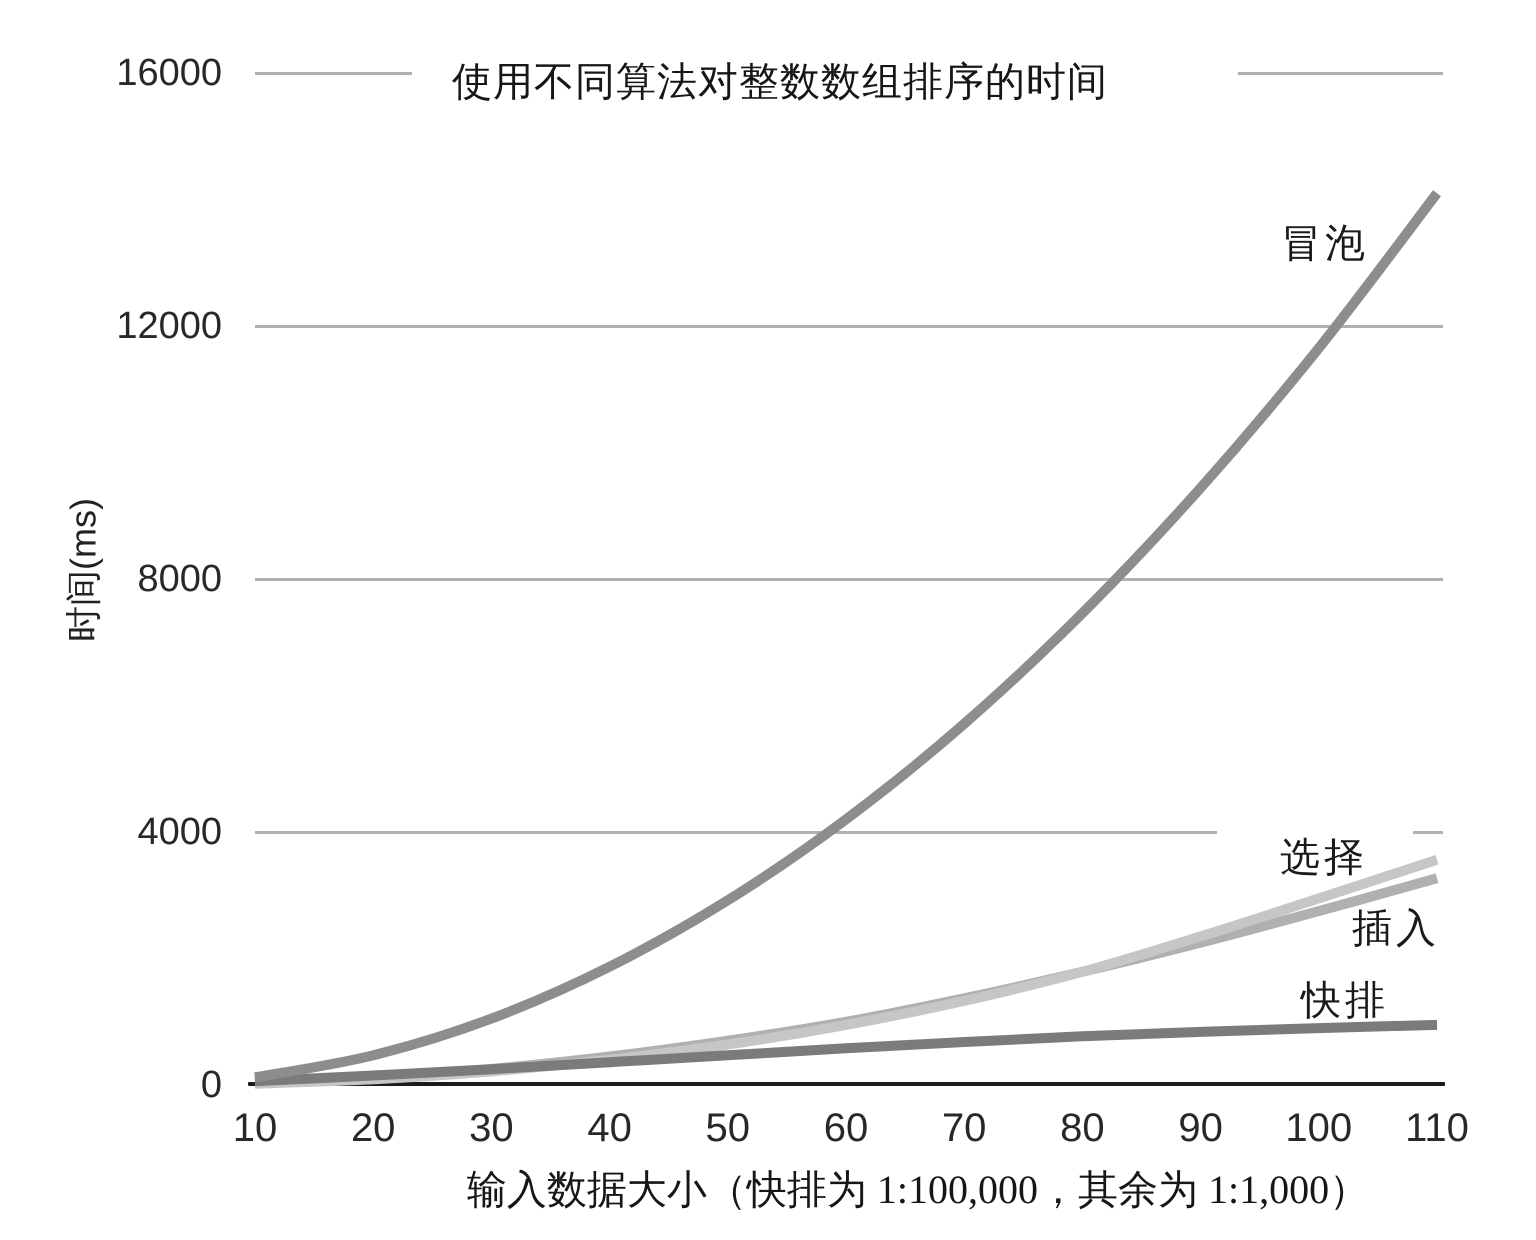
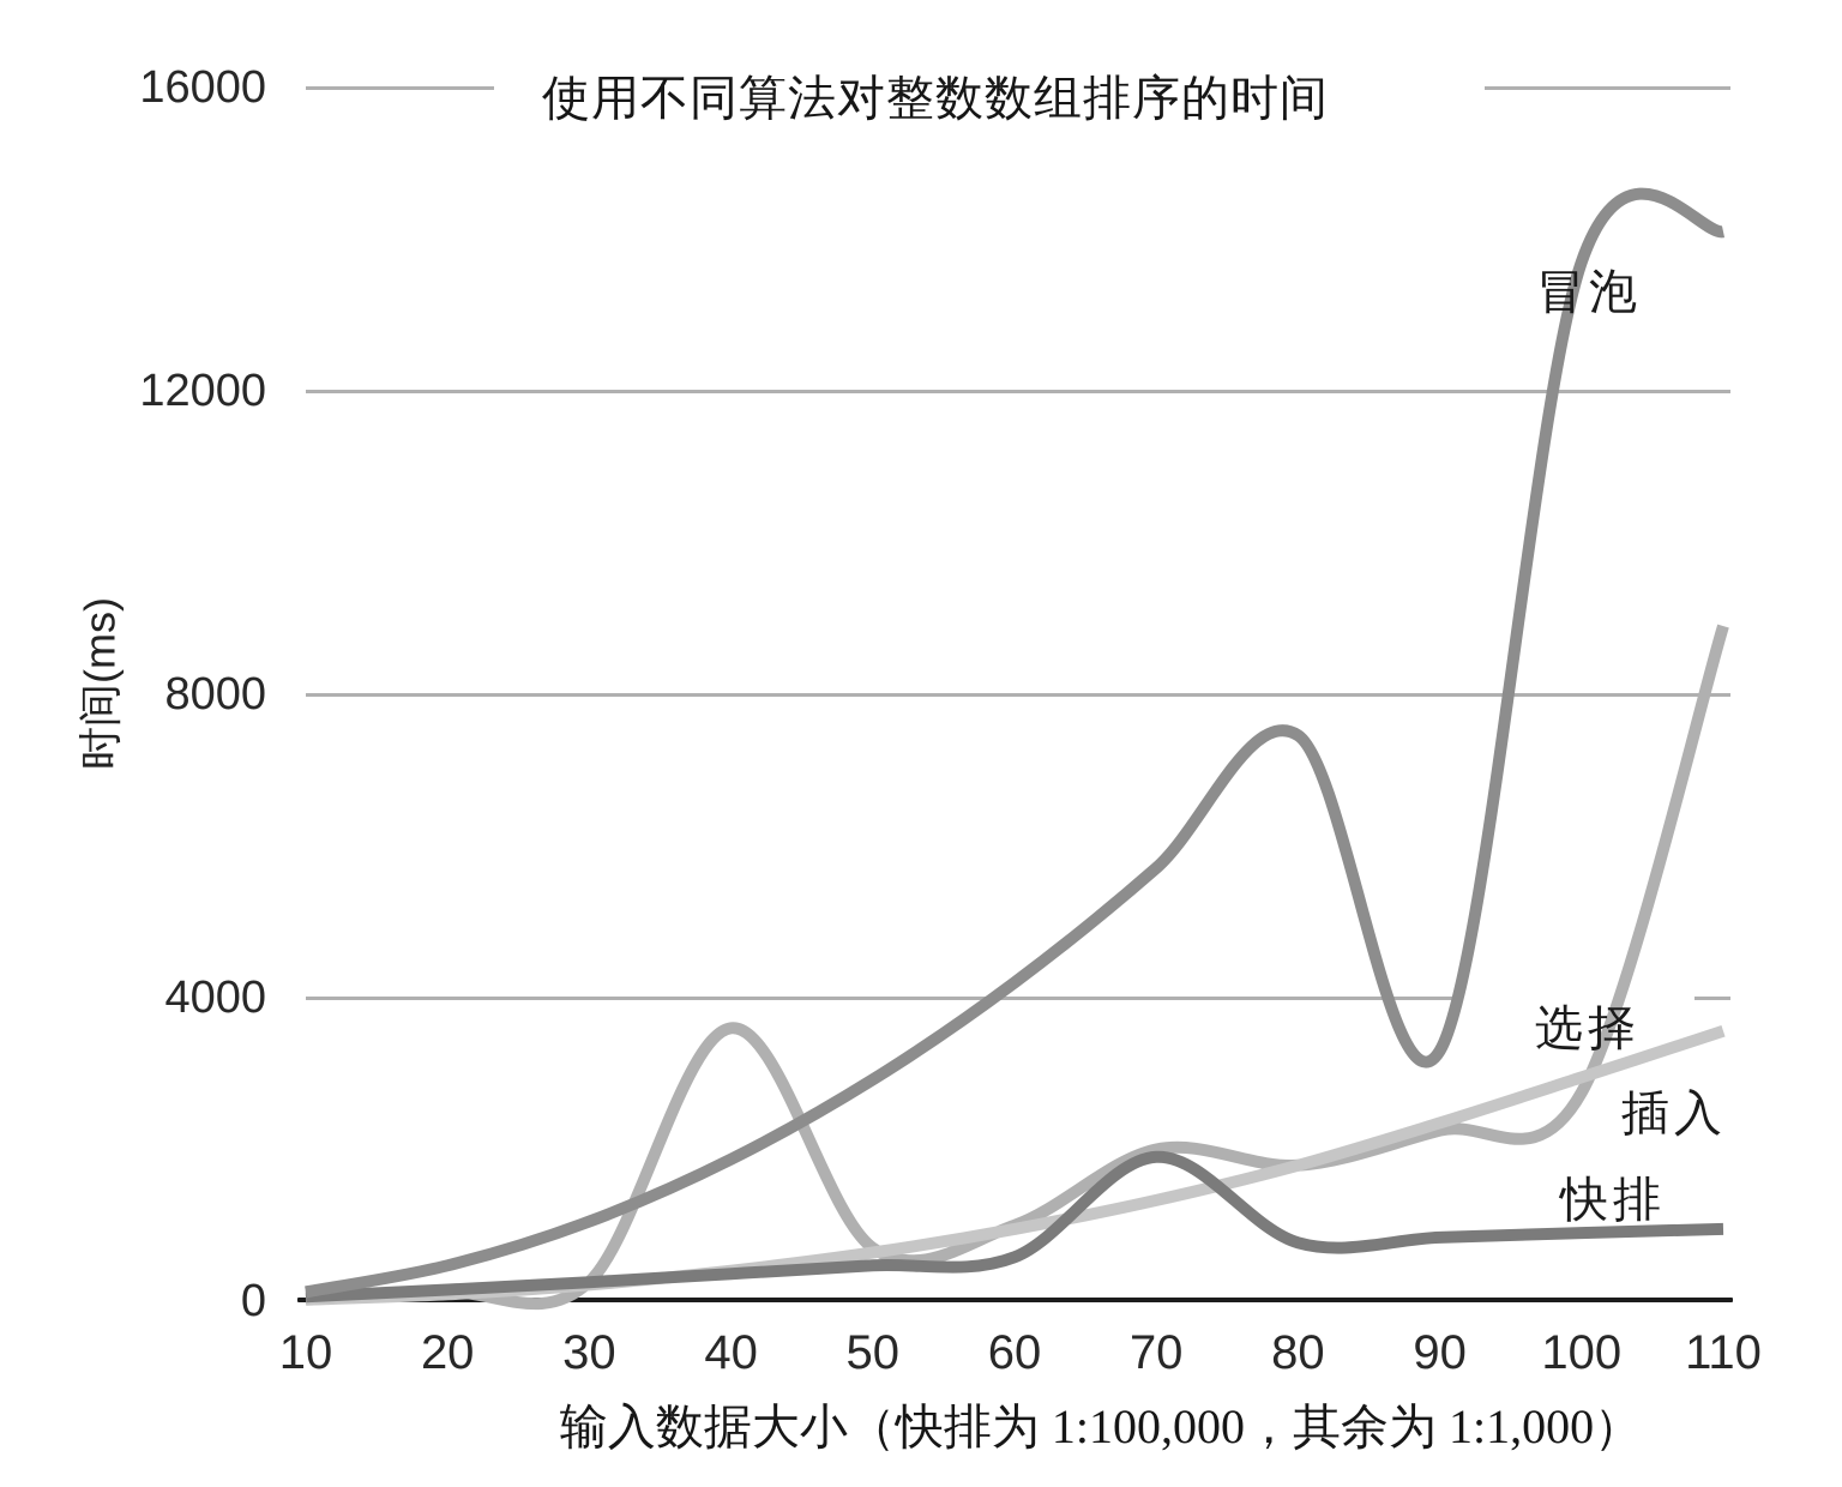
插入/40: 400 -> 3600
插入/70: 1400 -> 2000
快排/70: 700 -> 1900
冒泡/90: 9400 -> 3300
冒泡/100: 11600 -> 13700
插入/110: 3300 -> 8900
